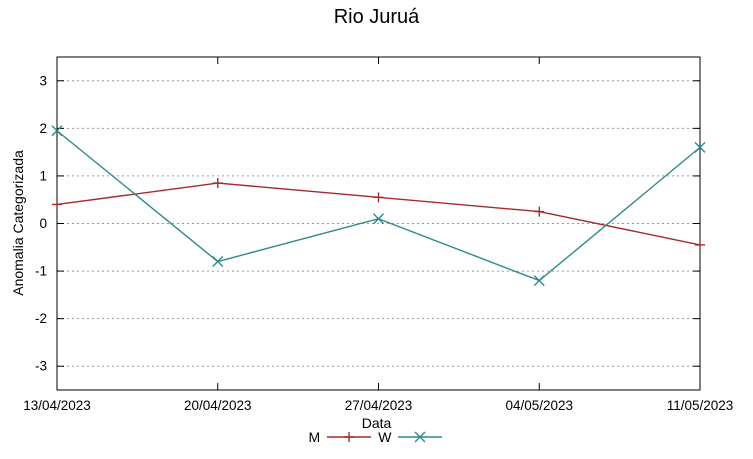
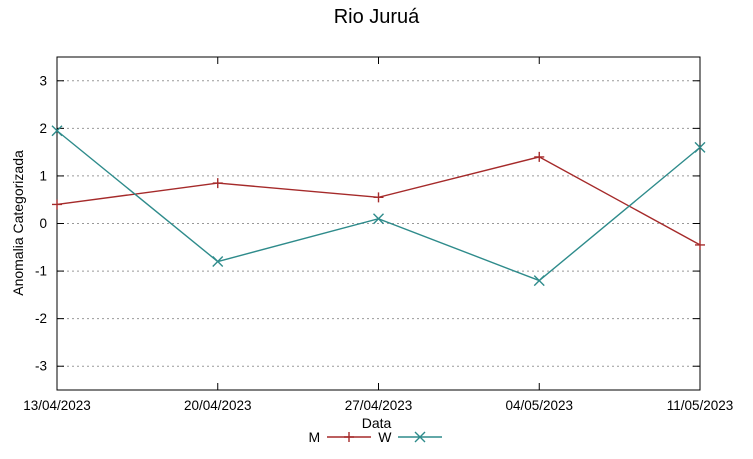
M/04/05/2023: 0.2 -> 1.4
